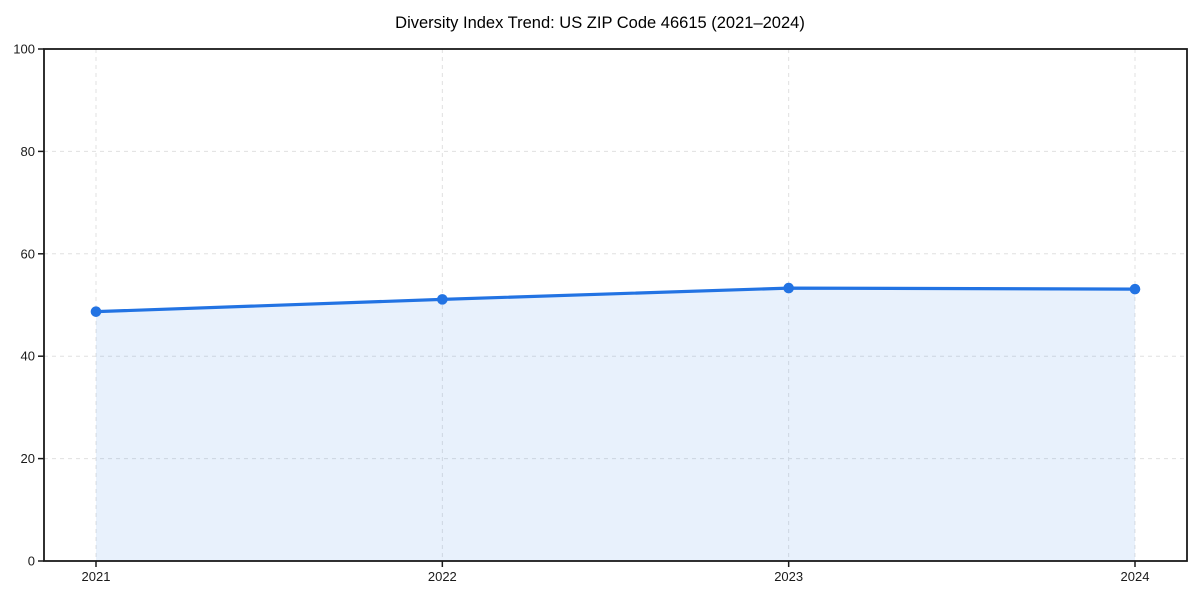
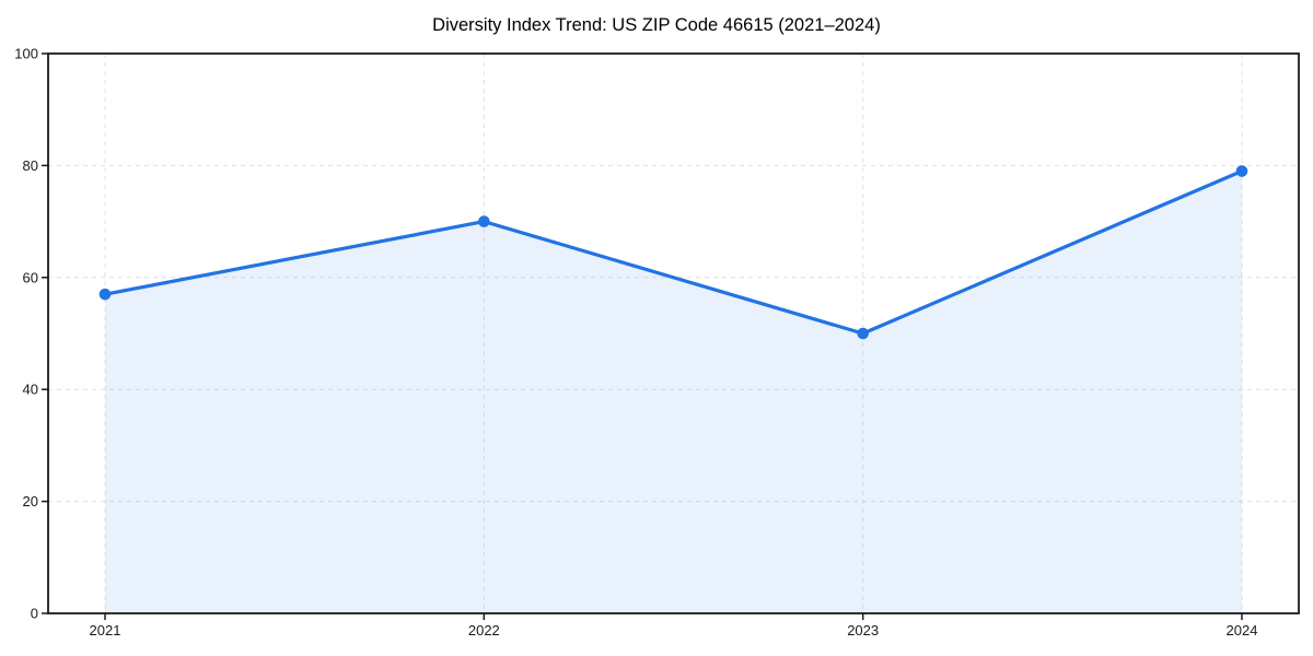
2021: 49 -> 57
2022: 51 -> 70
2023: 53 -> 50
2024: 53 -> 79
